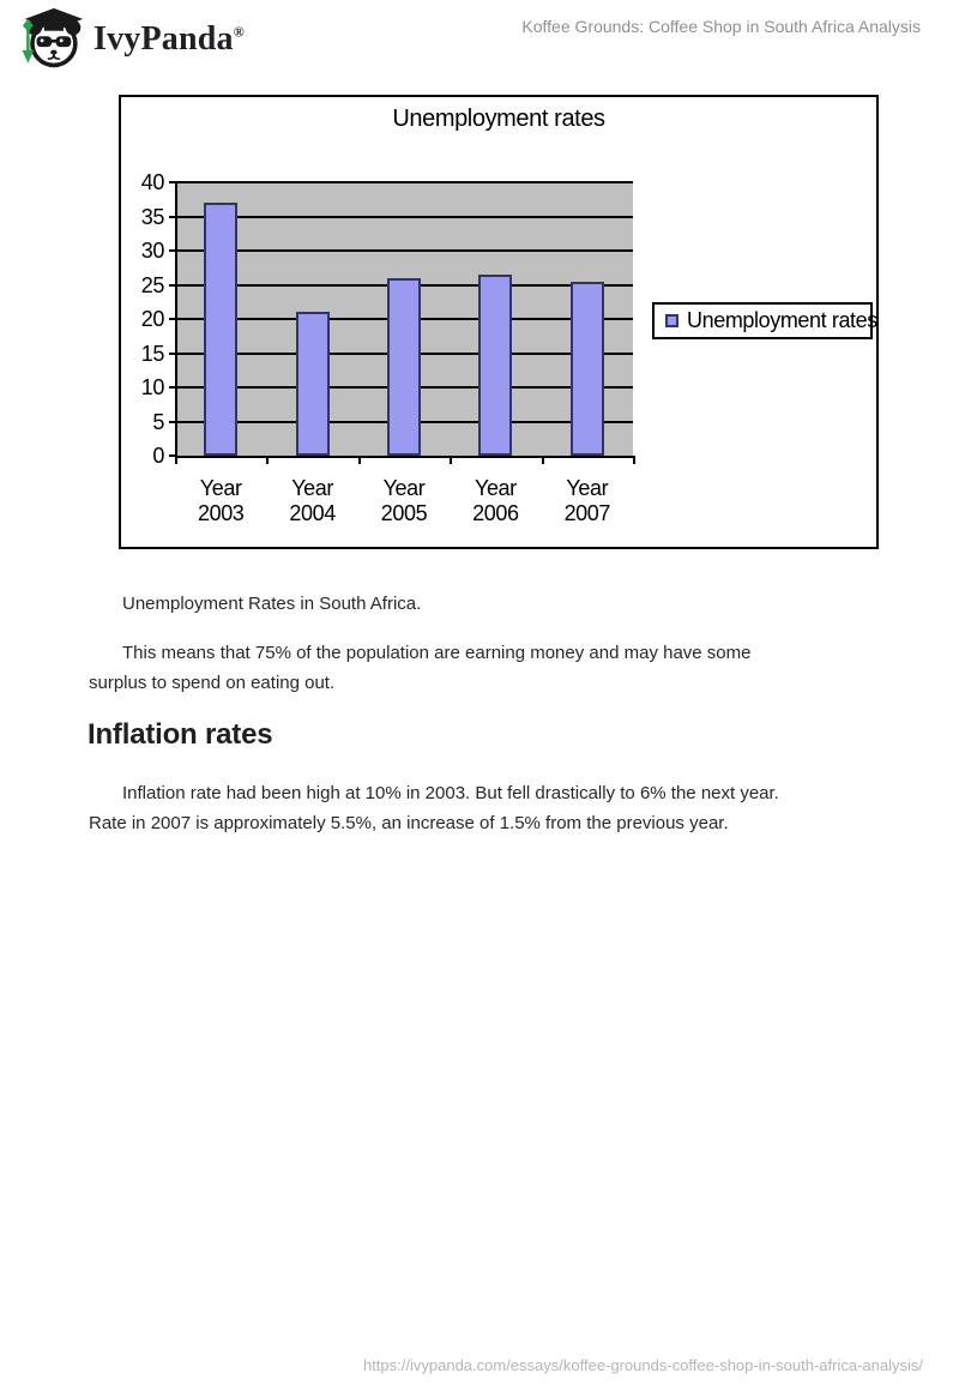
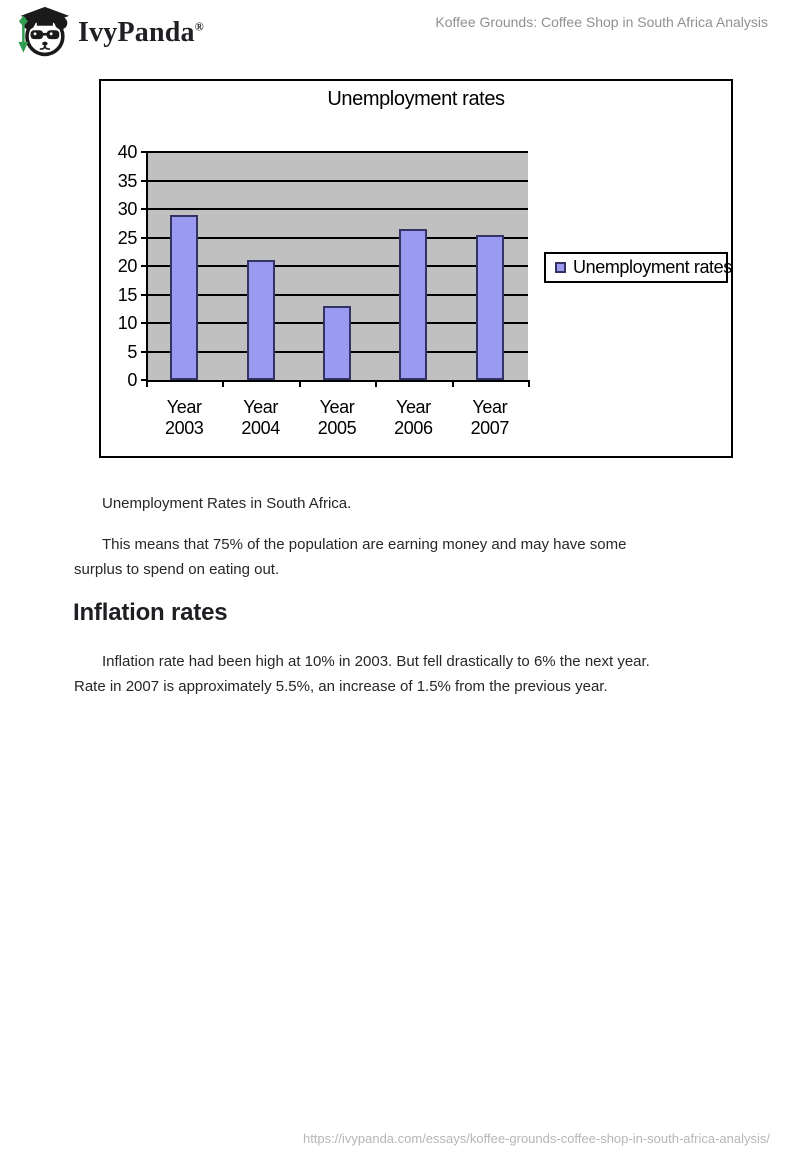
Year 2003: 37 -> 29
Year 2005: 26 -> 13
